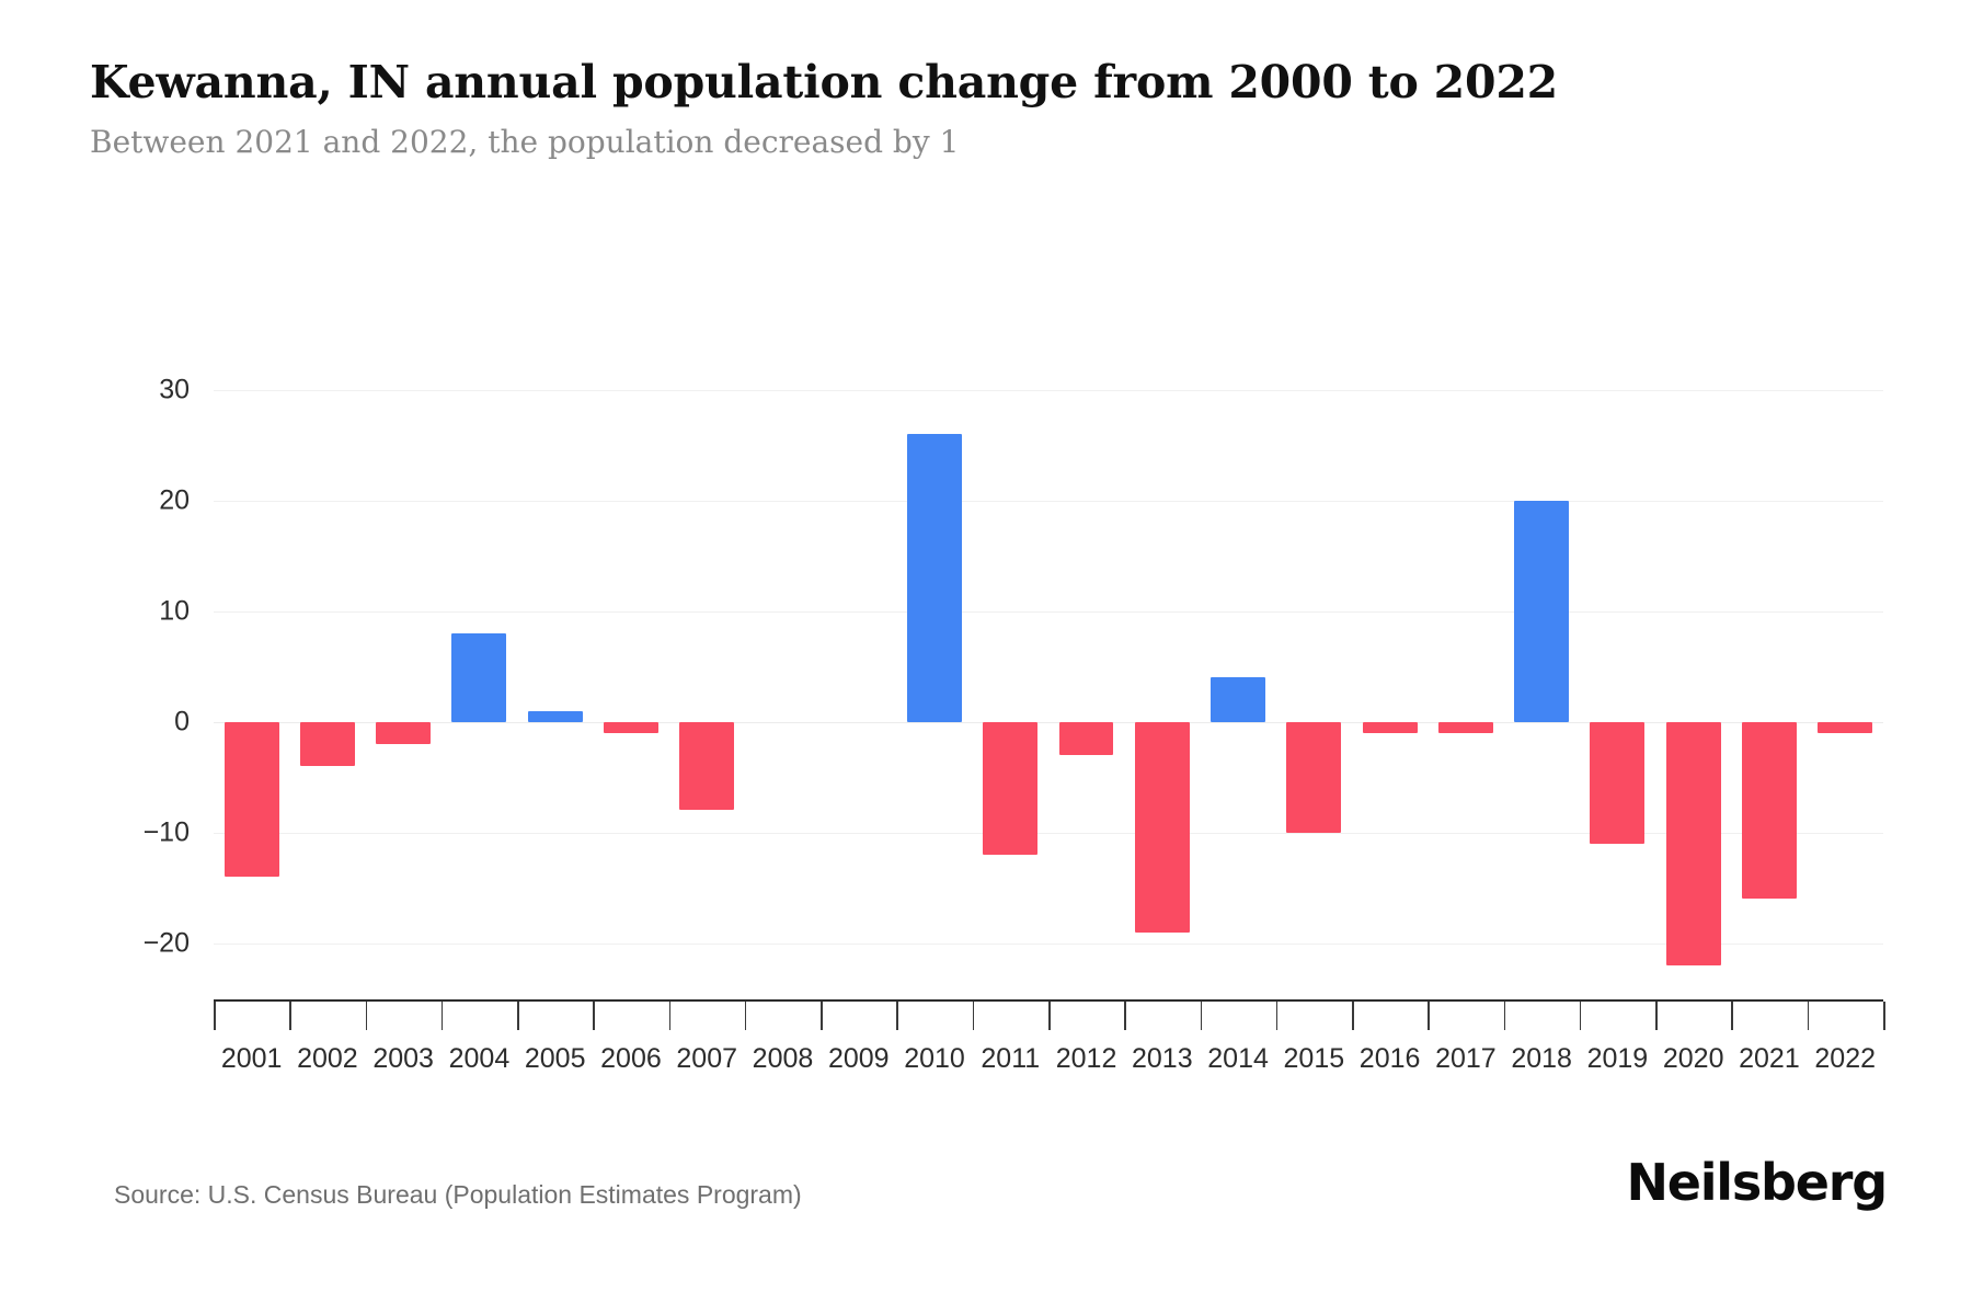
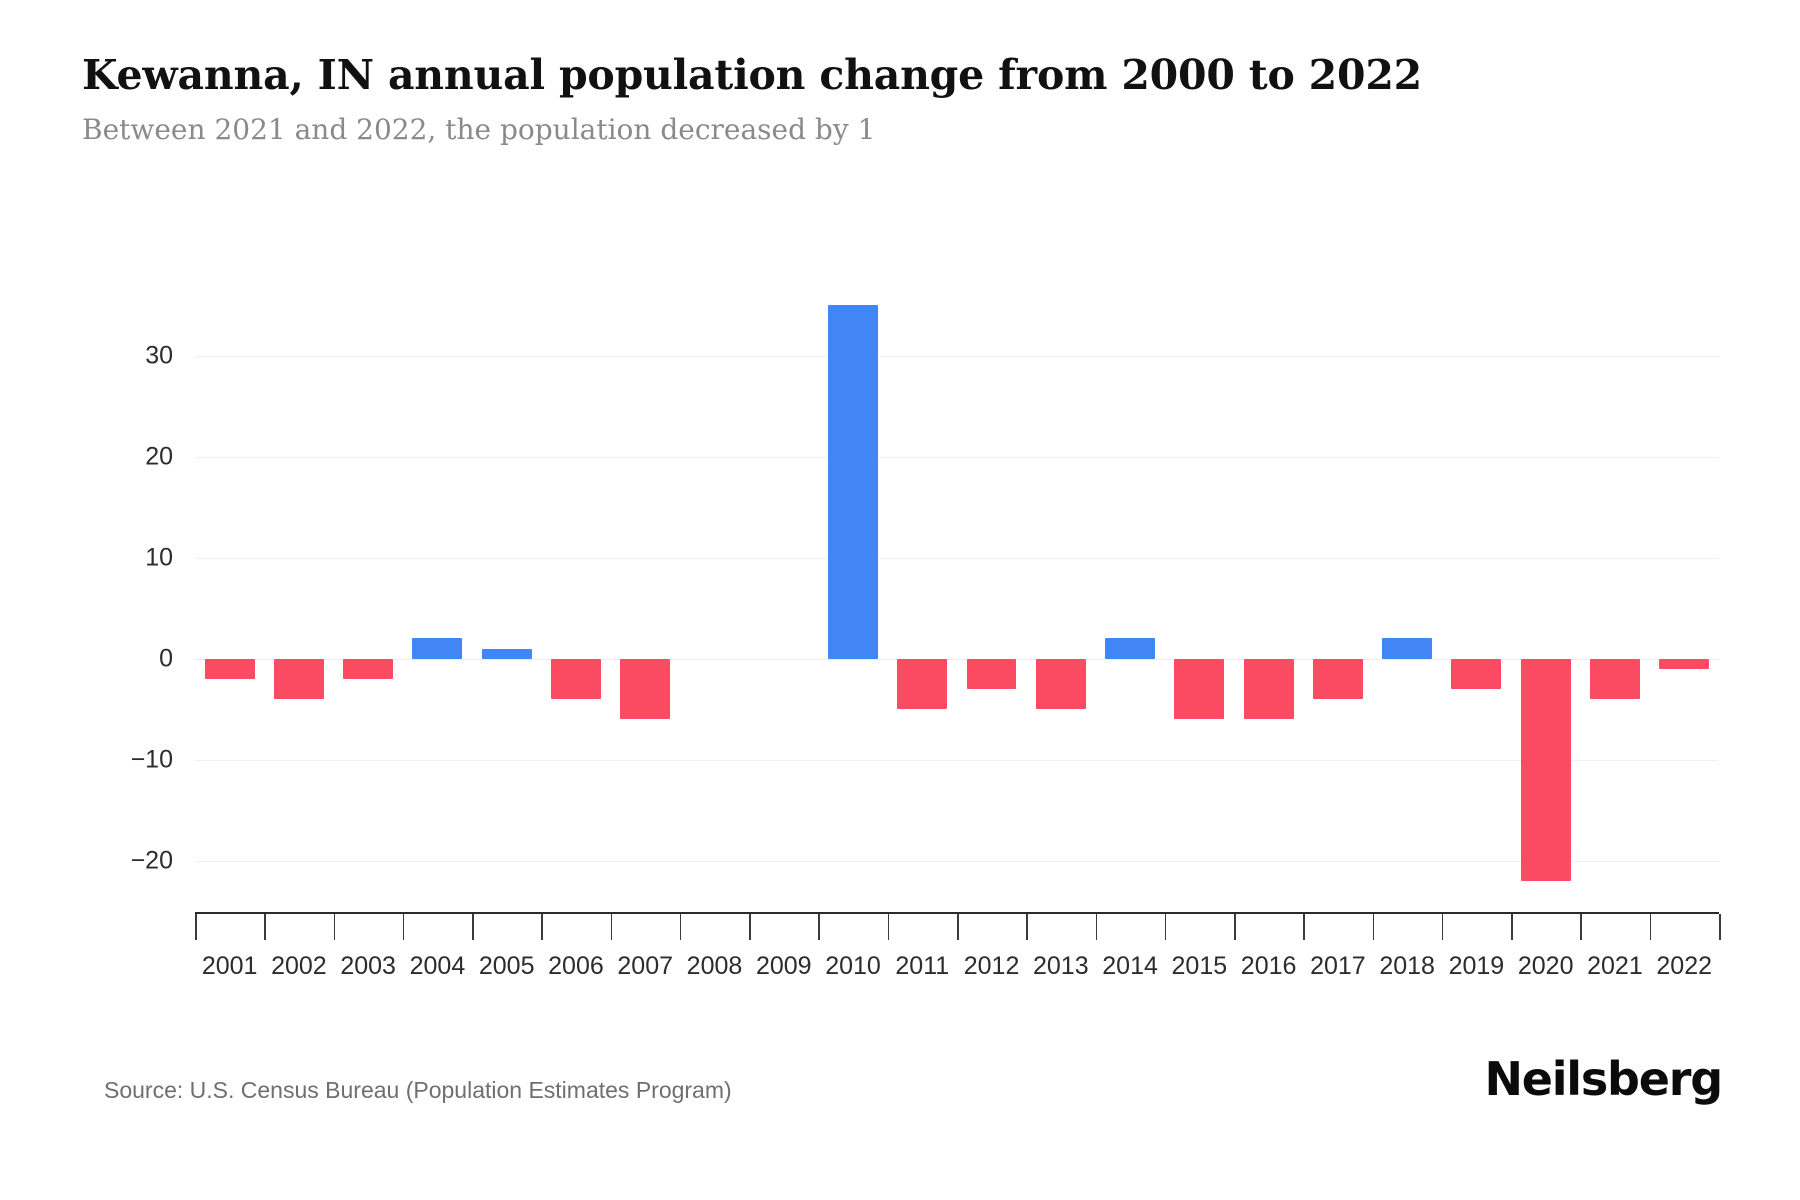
2001: -14 -> -2
2004: 8 -> 2
2006: -1 -> -4
2007: -8 -> -6
2010: 26 -> 35
2011: -12 -> -5
2013: -19 -> -5
2014: 4 -> 2
2015: -10 -> -6
2016: -1 -> -6
2017: -1 -> -4
2018: 20 -> 2
2019: -11 -> -3
2021: -16 -> -4
